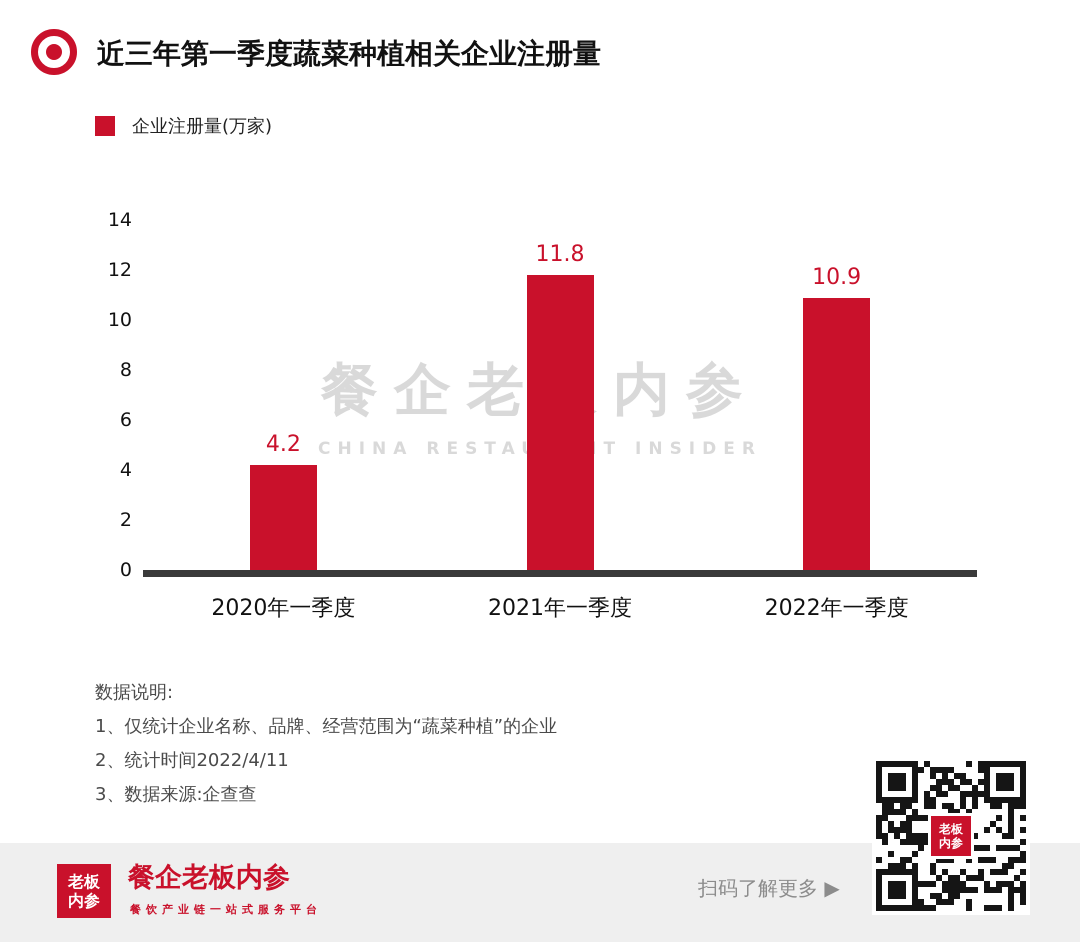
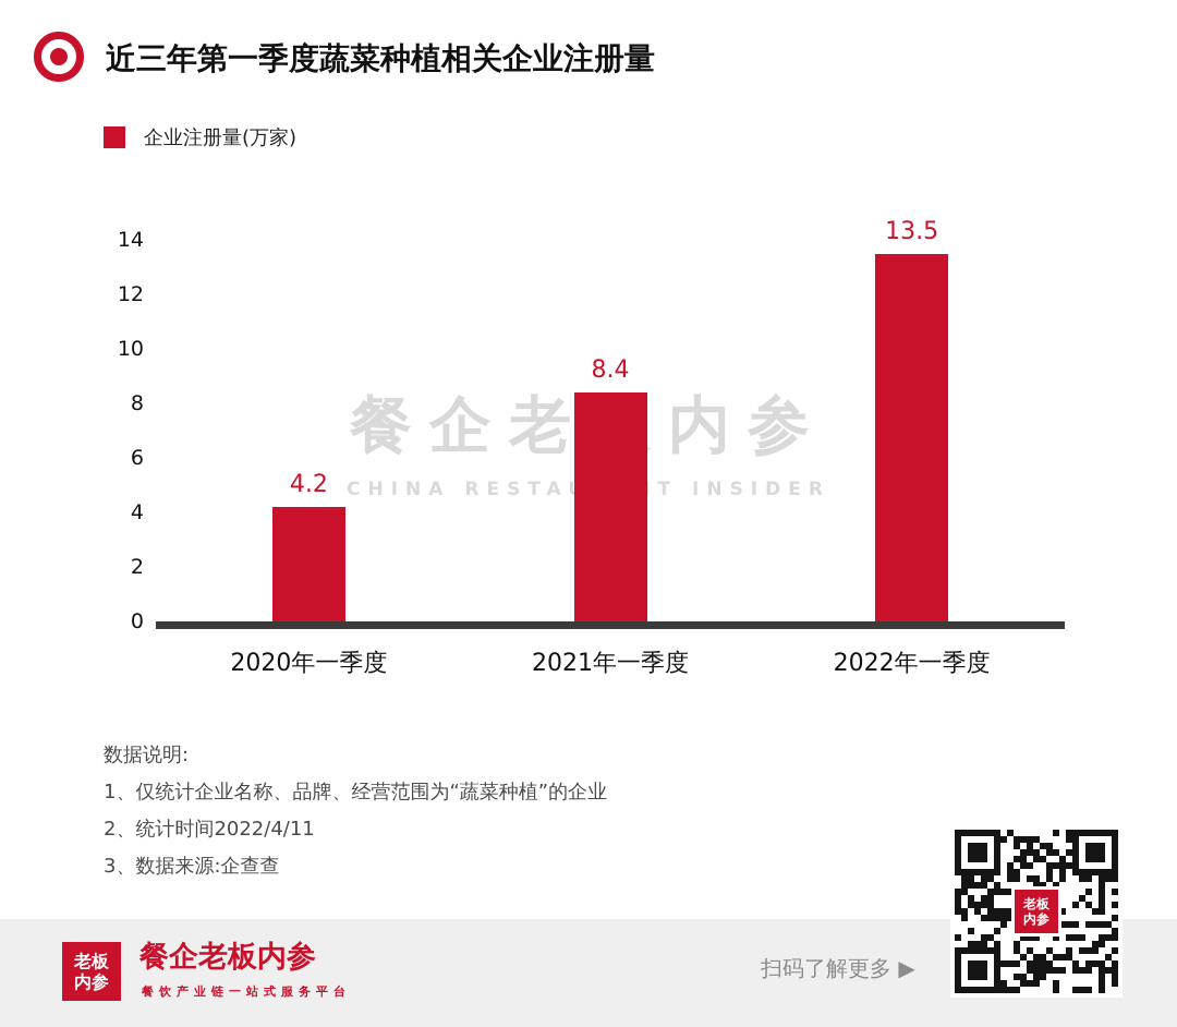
2021年一季度: 11.8 -> 8.4
2022年一季度: 10.9 -> 13.5
